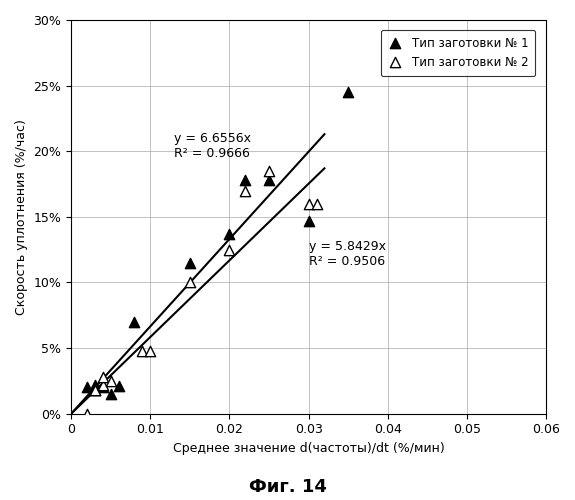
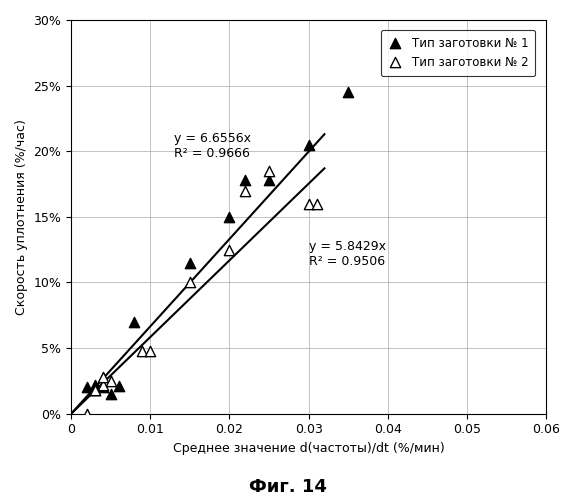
Тип заготовки № 1/0.02: 13.7% -> 15.0%
Тип заготовки № 1/0.03: 14.7% -> 20.5%
